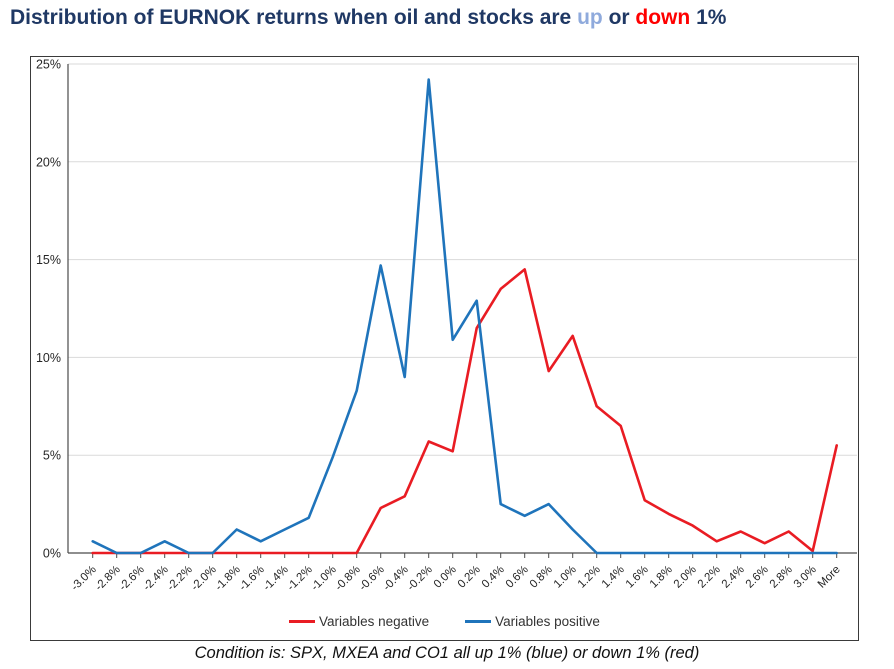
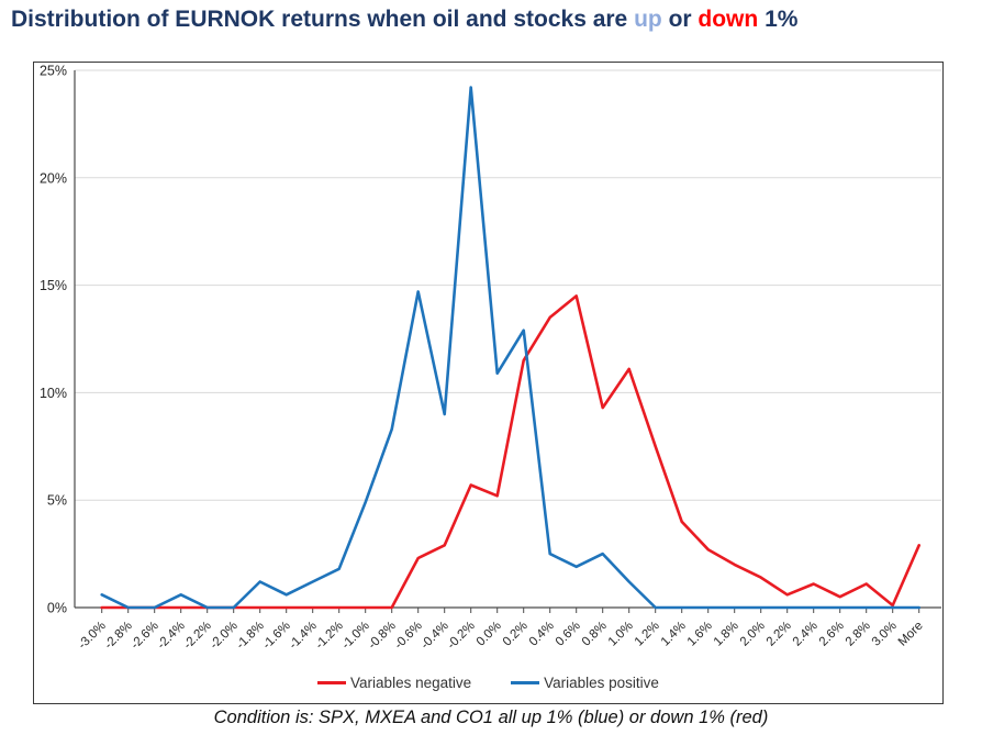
Variables negative/1.4%: 6.5% -> 4.0%
Variables negative/More: 5.5% -> 2.9%
